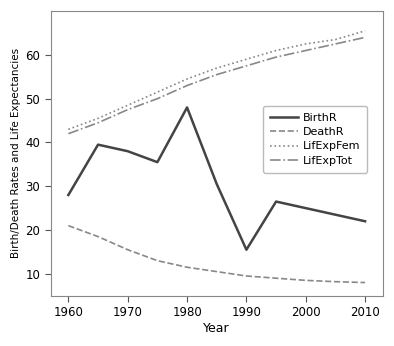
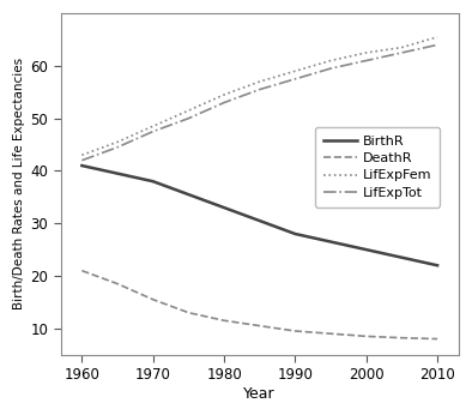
BirthR/1960: 28.0 -> 41.0
BirthR/1980: 48.0 -> 33.0
BirthR/1990: 15.5 -> 28.0
